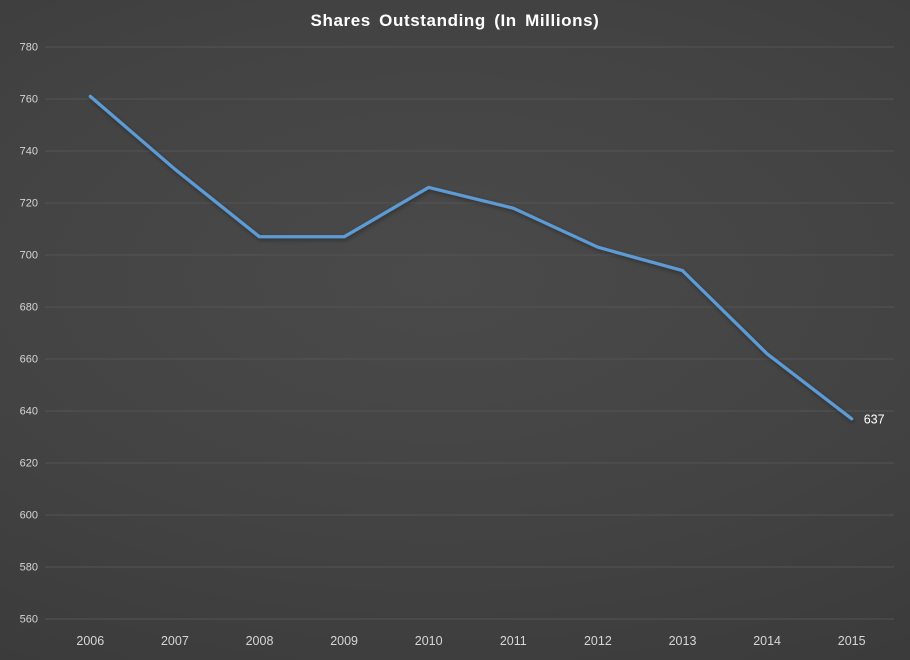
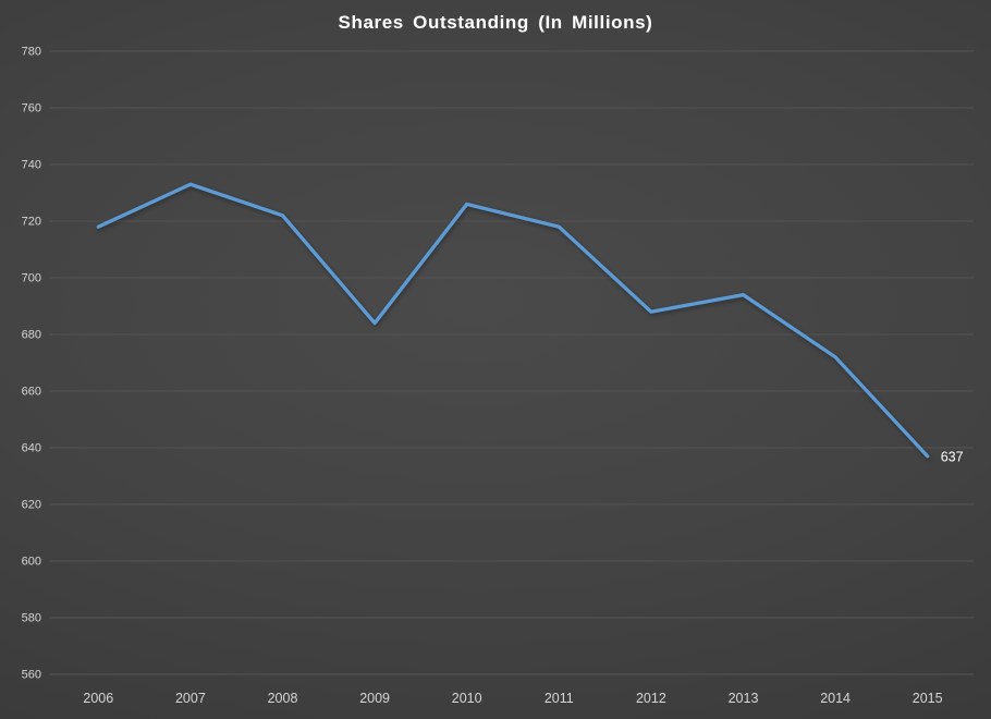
2006: 761 -> 718
2008: 707 -> 722
2009: 707 -> 684
2012: 703 -> 688
2014: 662 -> 672
